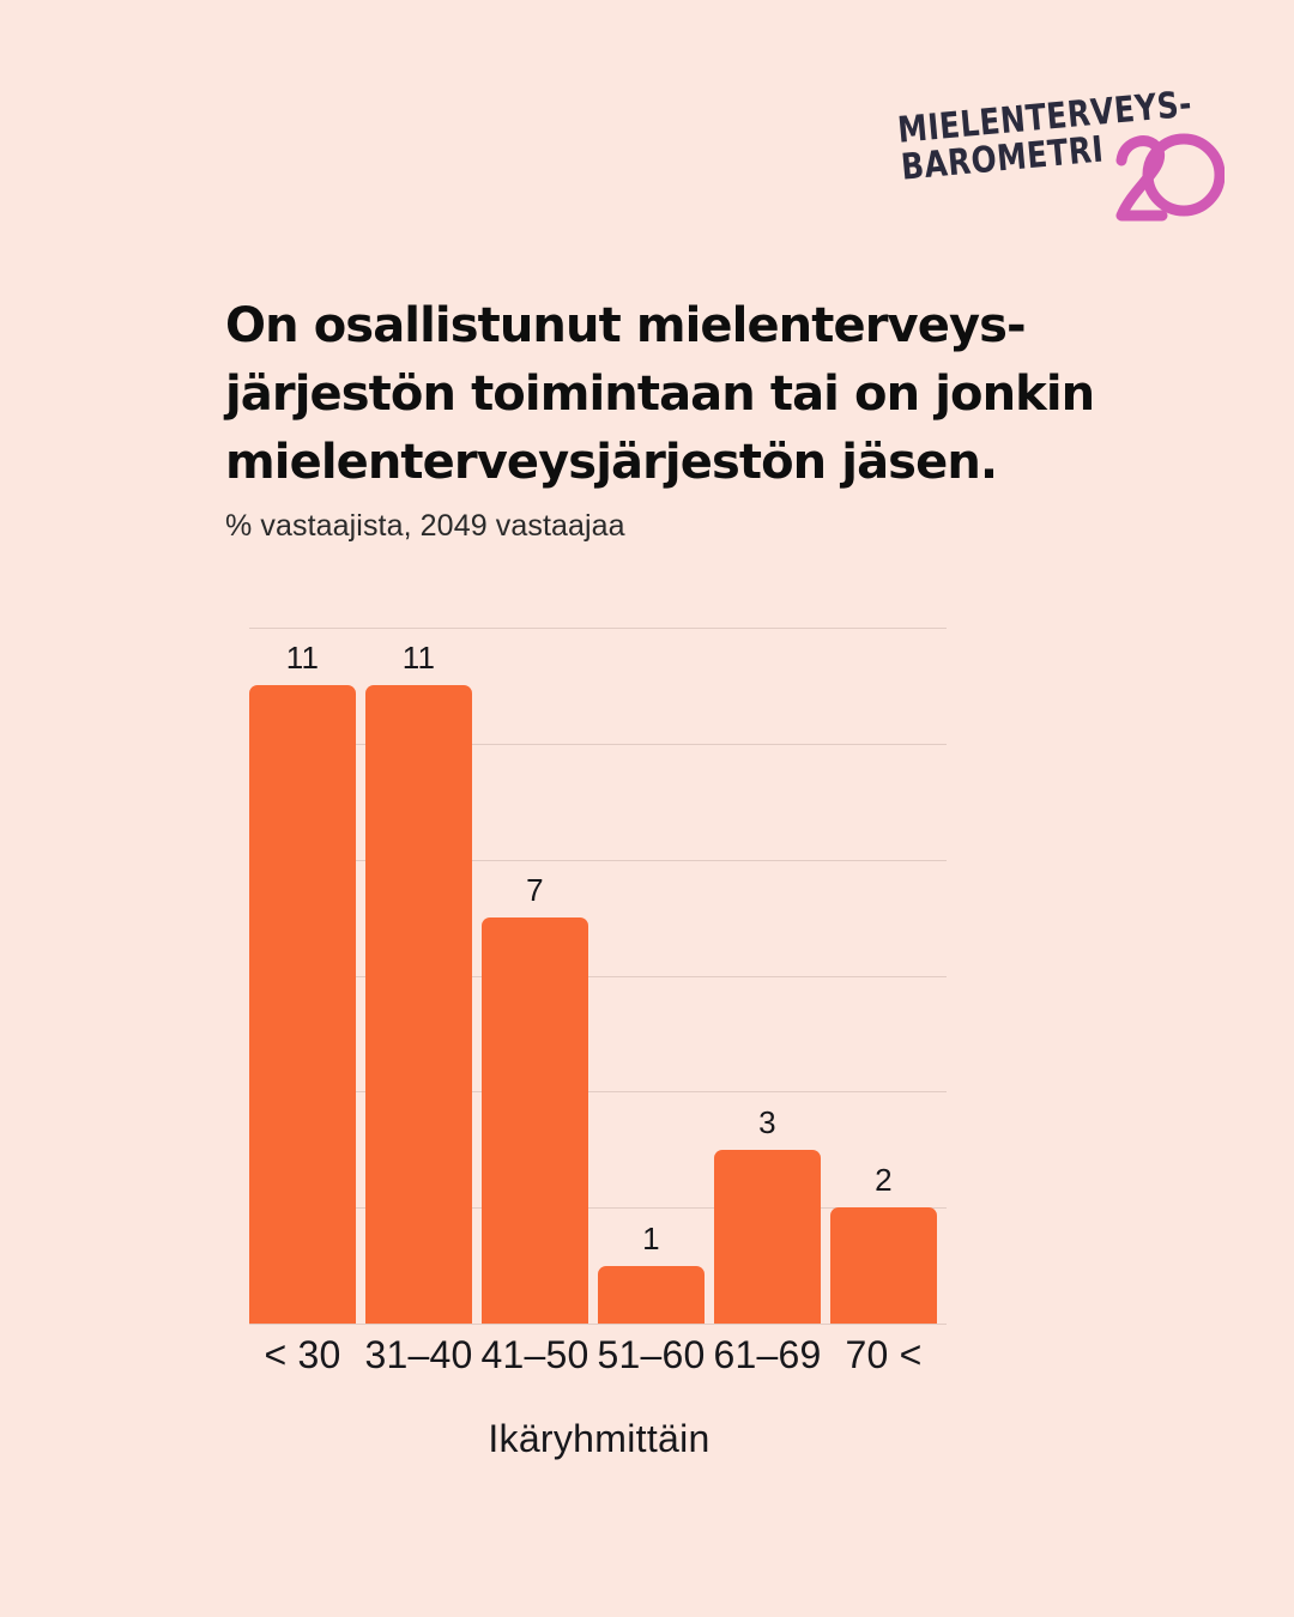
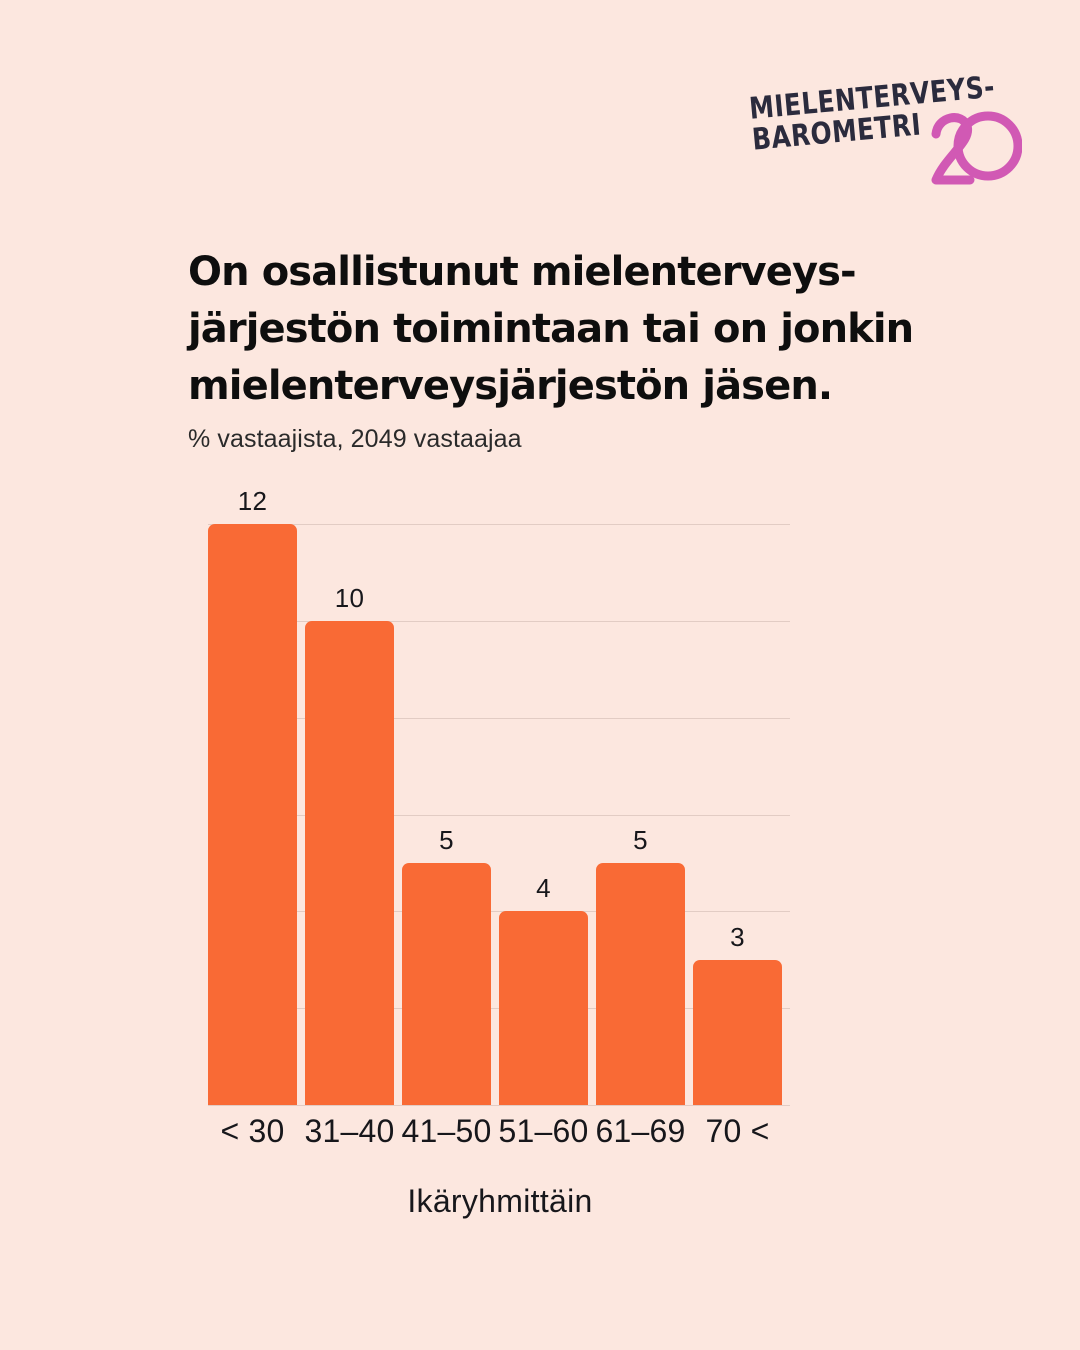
< 30: 11 -> 12
31–40: 11 -> 10
41–50: 7 -> 5
51–60: 1 -> 4
61–69: 3 -> 5
70 <: 2 -> 3
